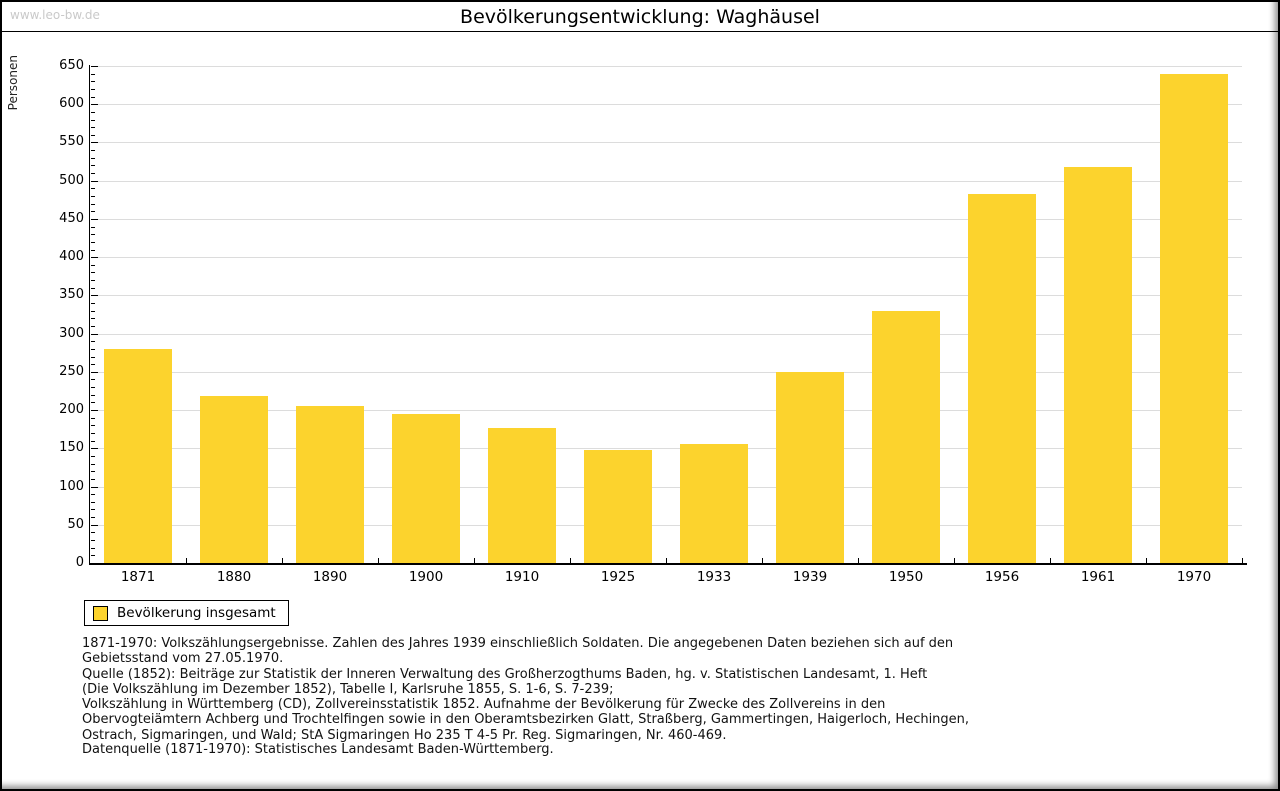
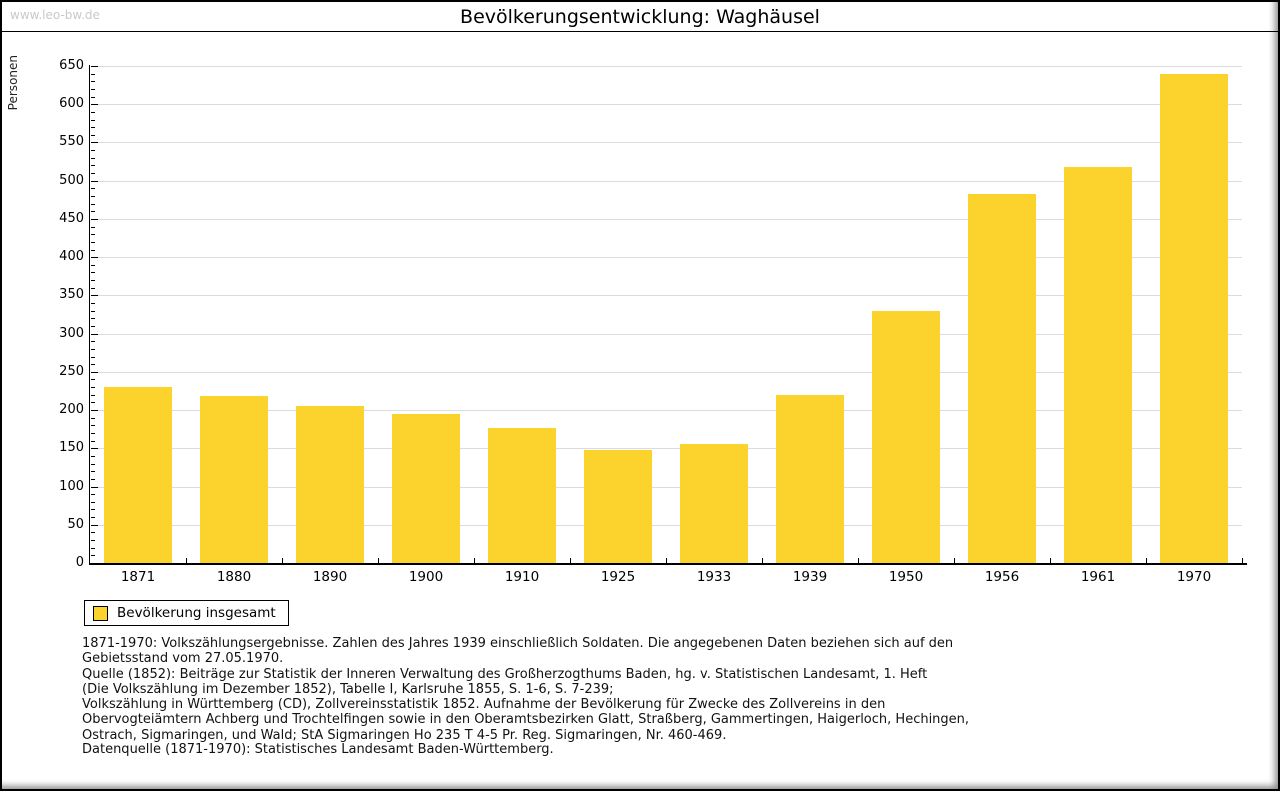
1871: 280 -> 230
1939: 250 -> 220
